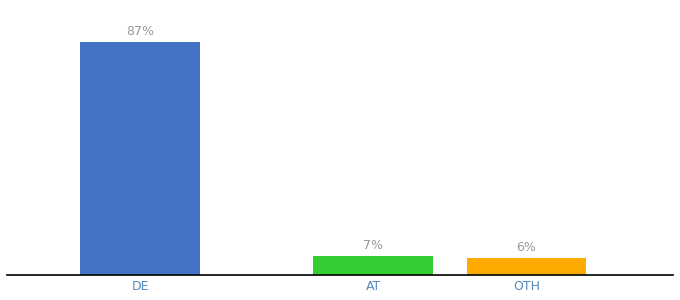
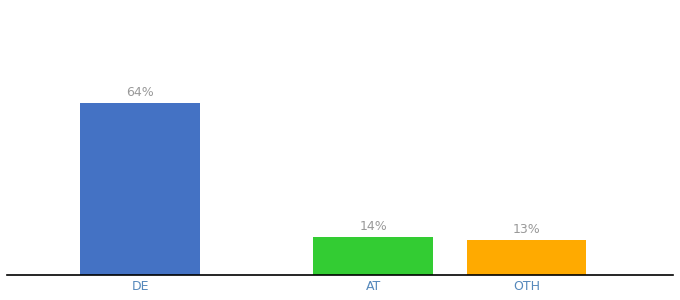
DE: 87% -> 64%
AT: 7% -> 14%
OTH: 6% -> 13%
